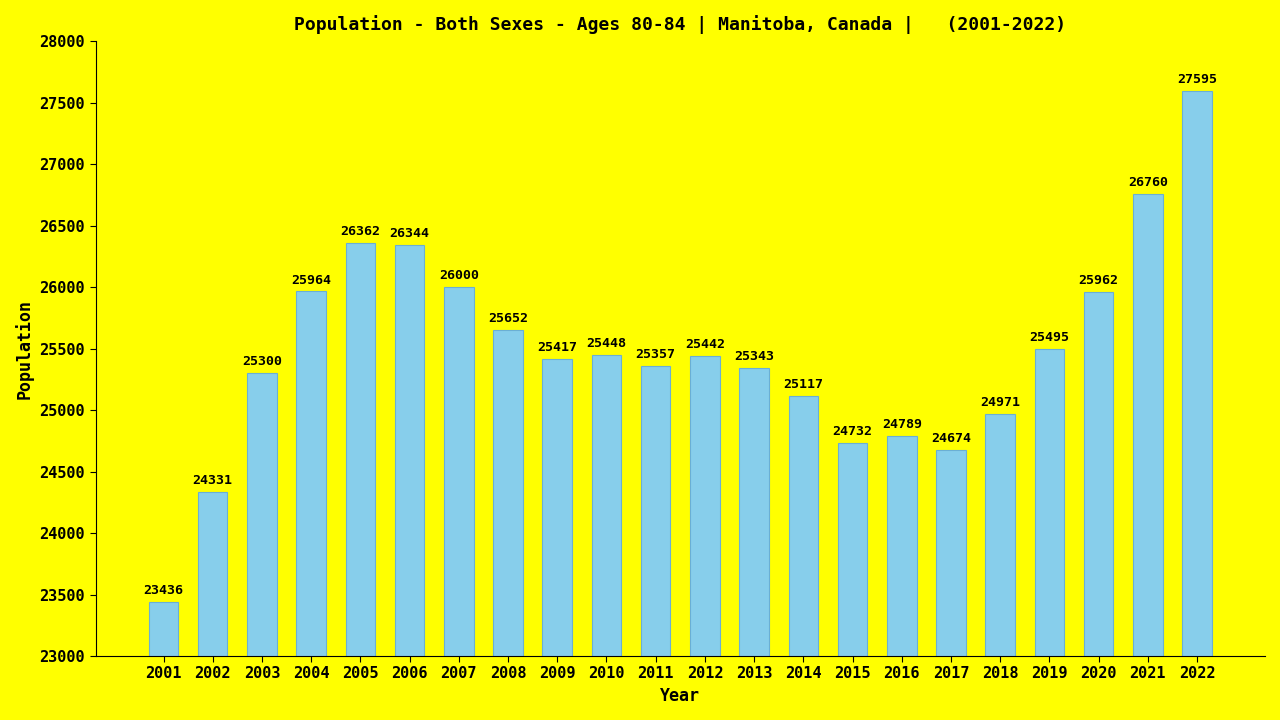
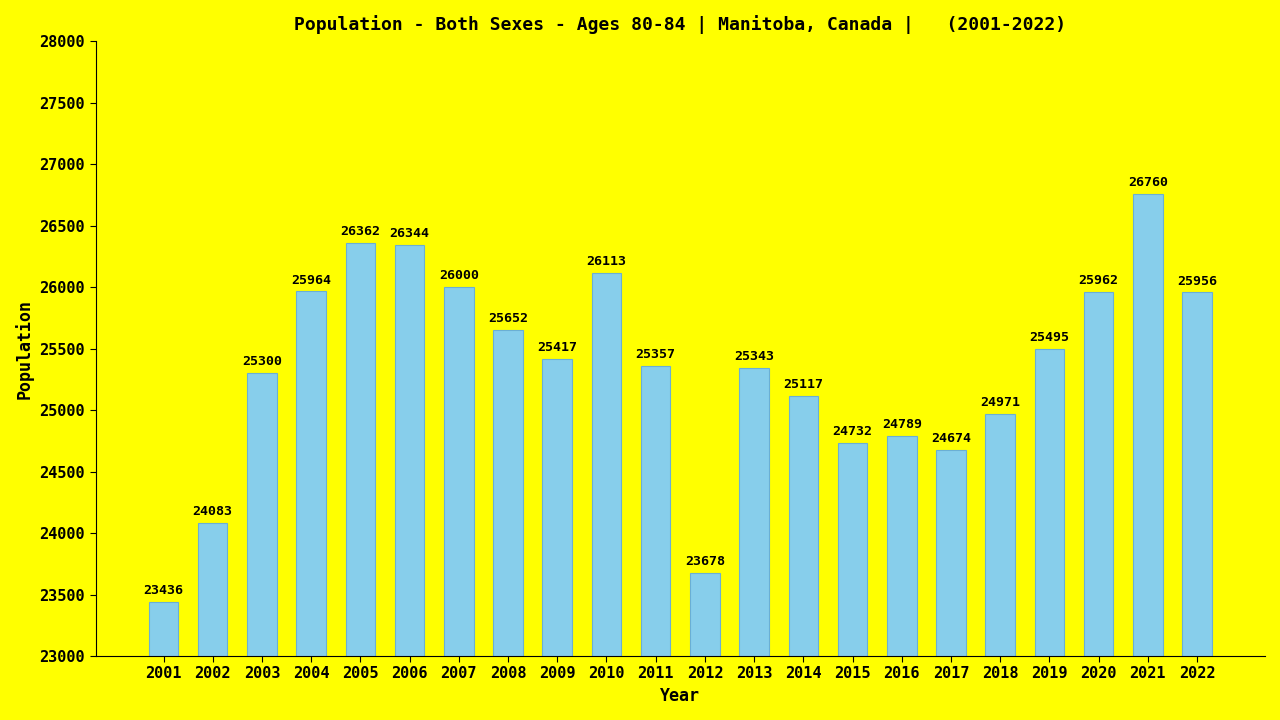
2002: 24331 -> 24083
2010: 25448 -> 26113
2012: 25442 -> 23678
2022: 27595 -> 25956
